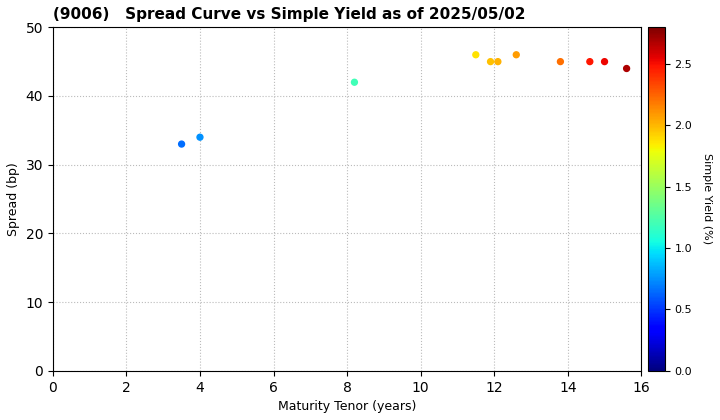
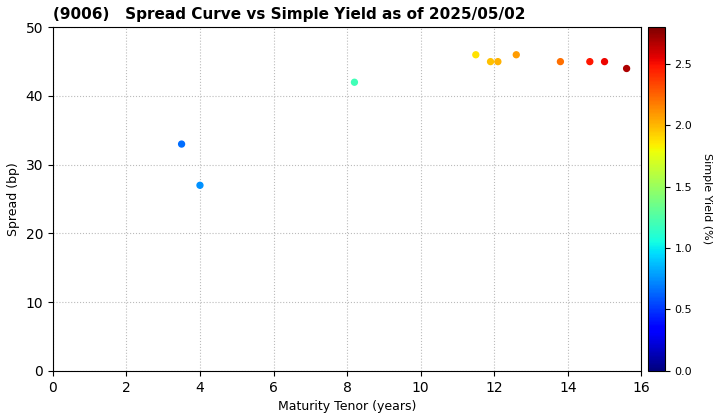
4: 34 -> 27
